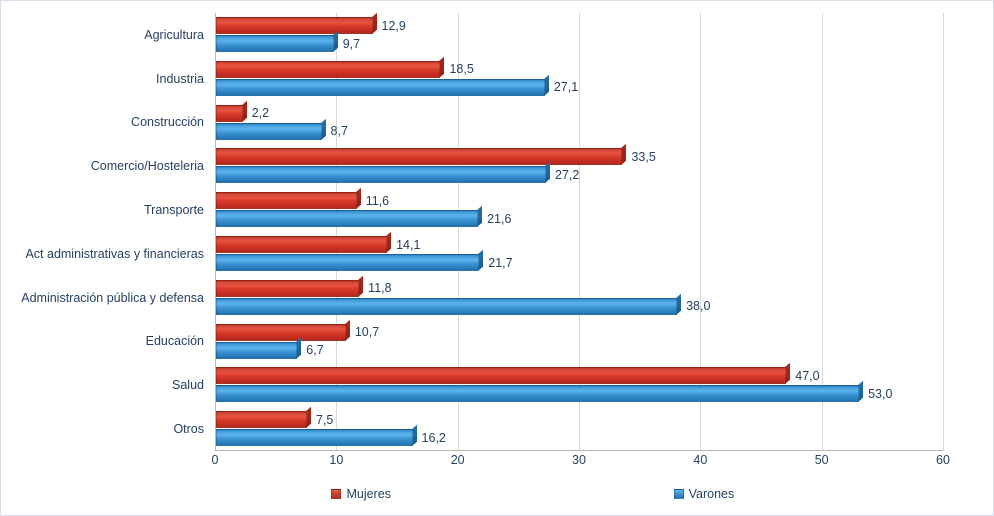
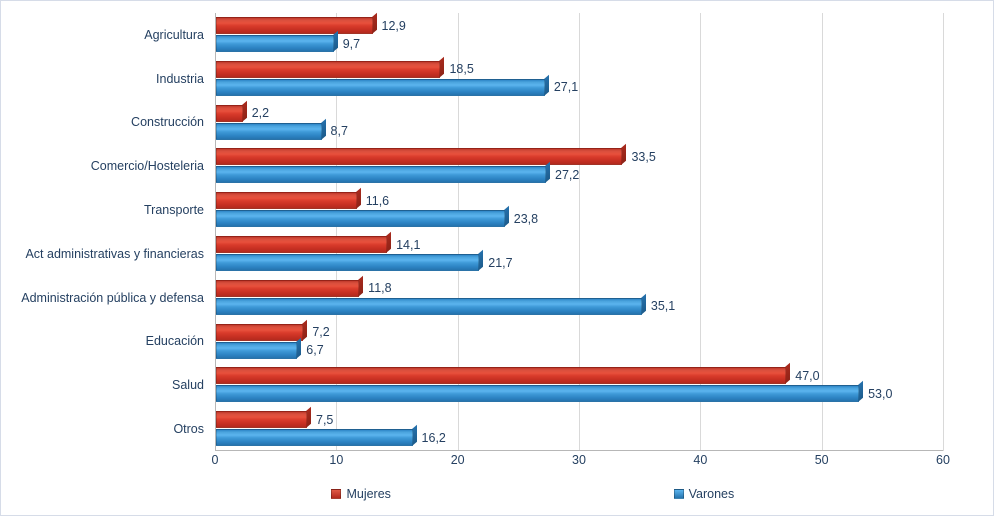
Varones/Transporte: 21,6 -> 23,8
Varones/Administración pública y defensa: 38,0 -> 35,1
Mujeres/Educación: 10,7 -> 7,2
